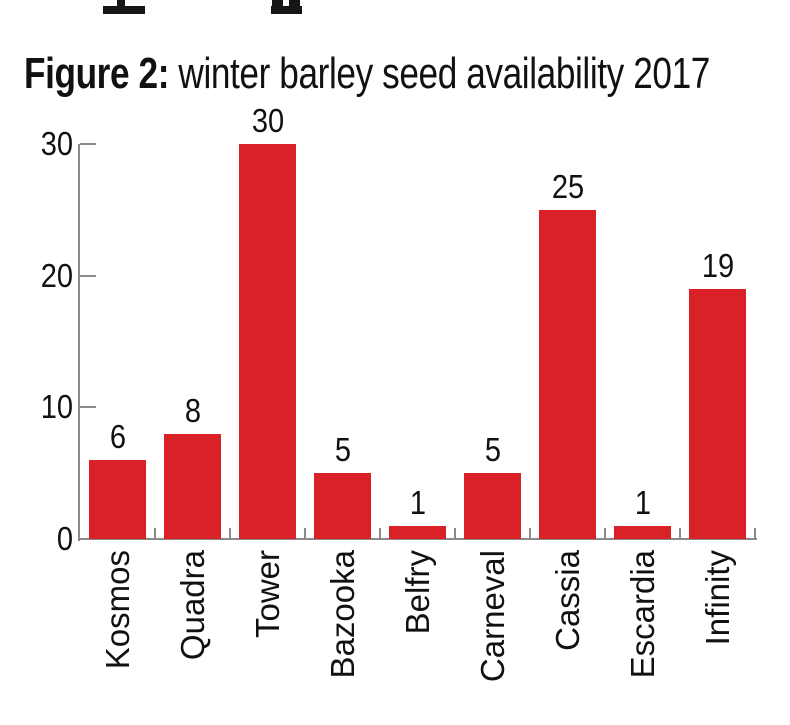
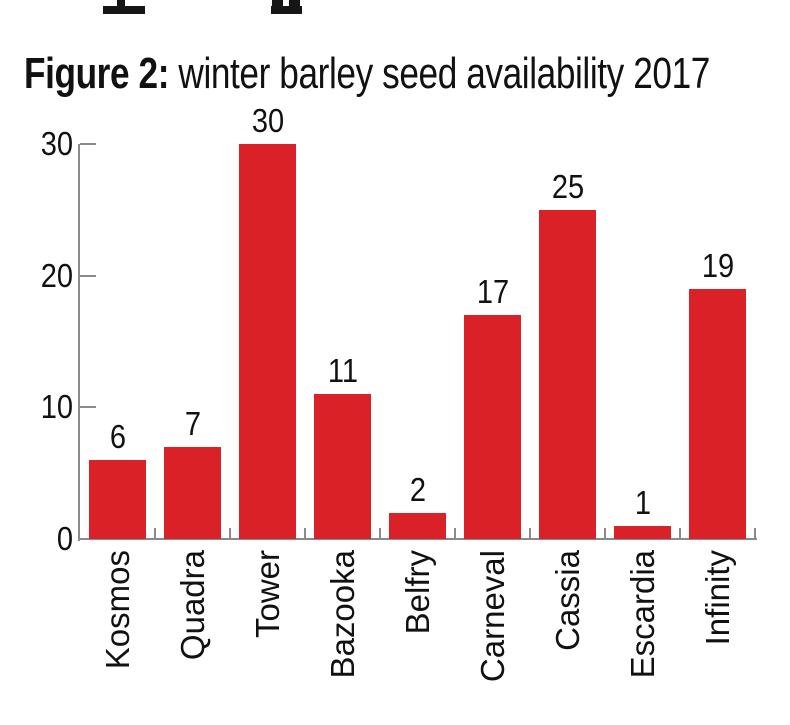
Quadra: 8 -> 7
Bazooka: 5 -> 11
Belfry: 1 -> 2
Carneval: 5 -> 17
